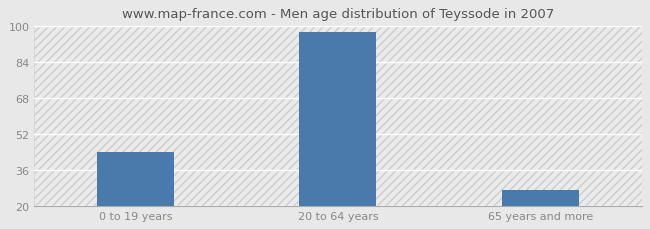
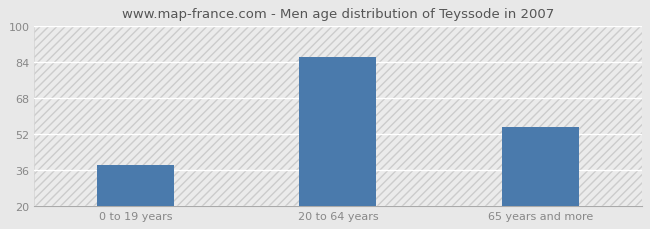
0 to 19 years: 44 -> 38
20 to 64 years: 97 -> 86
65 years and more: 27 -> 55
